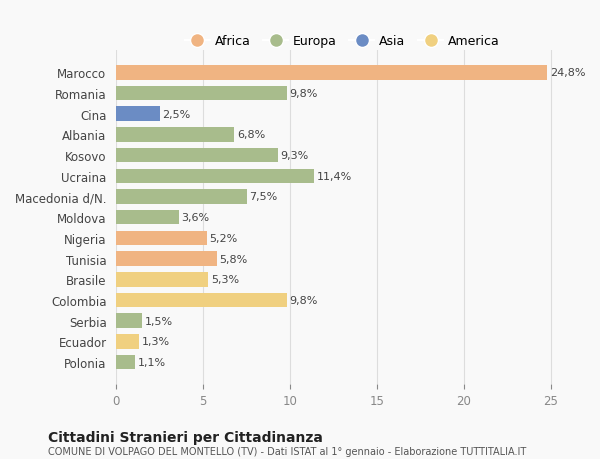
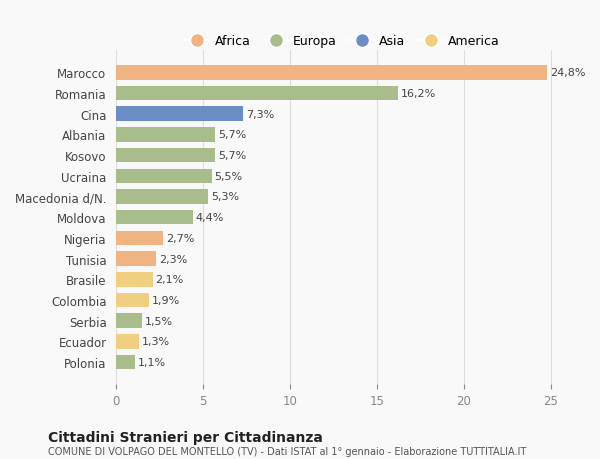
Romania: 9,8% -> 16,2%
Cina: 2,5% -> 7,3%
Albania: 6,8% -> 5,7%
Kosovo: 9,3% -> 5,7%
Ucraina: 11,4% -> 5,5%
Macedonia d/N.: 7,5% -> 5,3%
Moldova: 3,6% -> 4,4%
Nigeria: 5,2% -> 2,7%
Tunisia: 5,8% -> 2,3%
Brasile: 5,3% -> 2,1%
Colombia: 9,8% -> 1,9%
